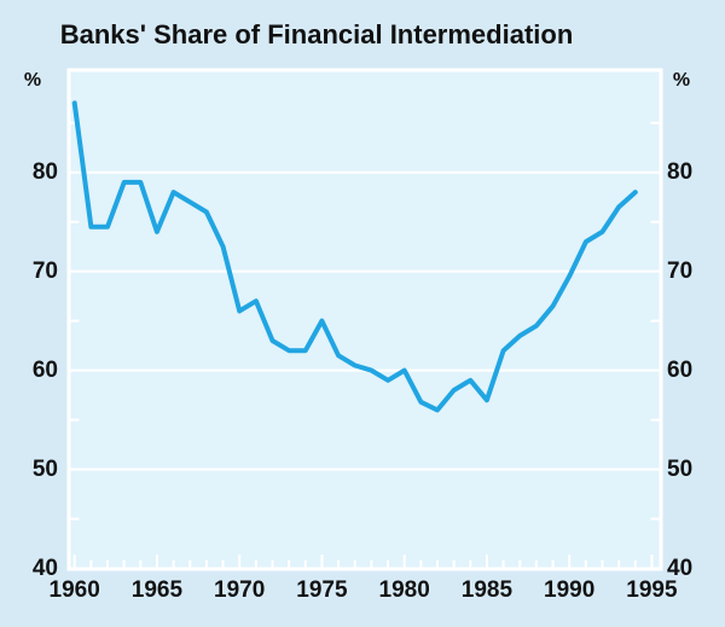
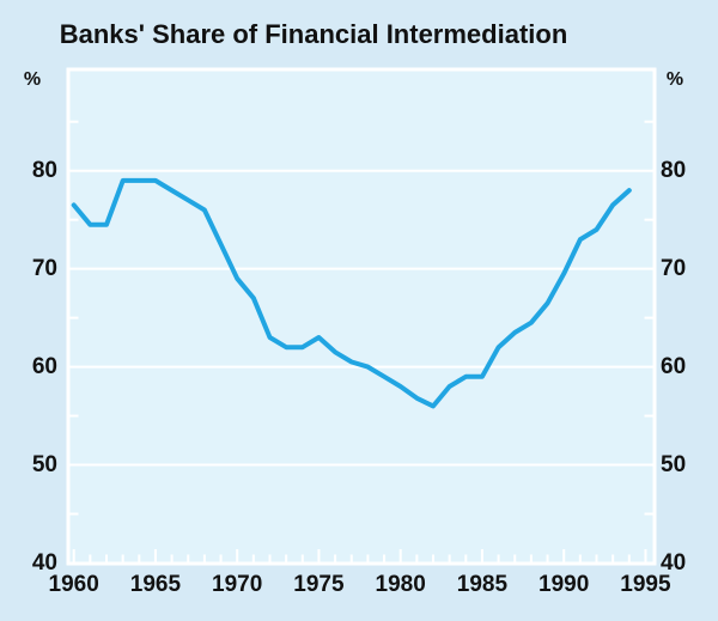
1960: 87 -> 76
1965: 74 -> 79
1970: 66 -> 69
1975: 65 -> 63
1980: 60 -> 58
1985: 57 -> 59
